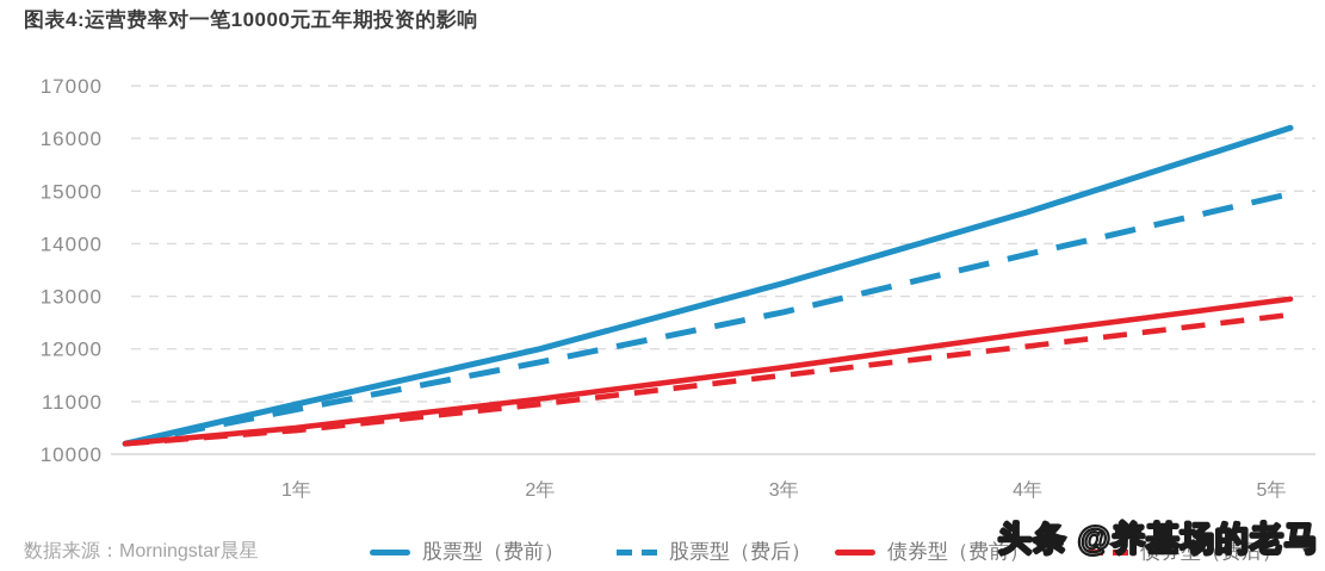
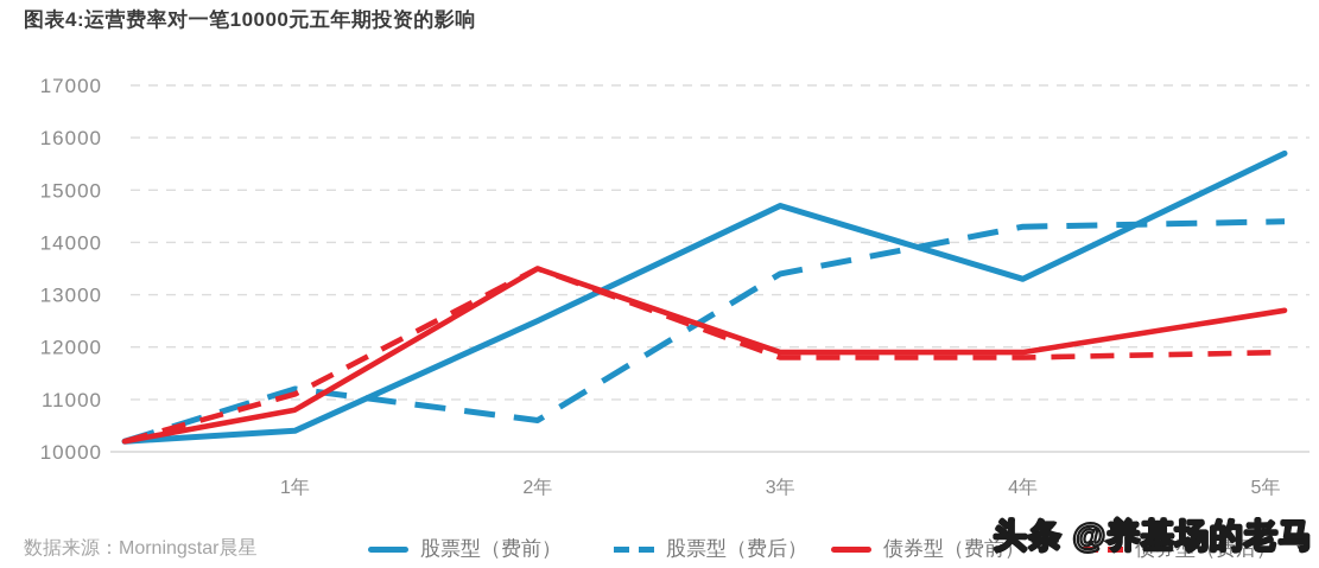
股票型（费前）/1年: 11000 -> 10400
股票型（费后）/1年: 10800 -> 11200
债券型（费前）/1年: 10500 -> 10800
债券型（费后）/1年: 10400 -> 11100
股票型（费前）/2年: 12000 -> 12500
股票型（费后）/2年: 11800 -> 10600
债券型（费前）/2年: 11000 -> 13500
债券型（费后）/2年: 11000 -> 13500
股票型（费前）/3年: 13200 -> 14700
股票型（费后）/3年: 12700 -> 13400
债券型（费前）/3年: 11600 -> 11900
债券型（费后）/3年: 11500 -> 11800
股票型（费前）/4年: 14600 -> 13300
股票型（费后）/4年: 13800 -> 14300
债券型（费前）/4年: 12300 -> 11900
债券型（费后）/4年: 12000 -> 11800
股票型（费前）/5年: 16200 -> 15700
股票型（费后）/5年: 15000 -> 14400
债券型（费前）/5年: 13000 -> 12700
债券型（费后）/5年: 12600 -> 11900
